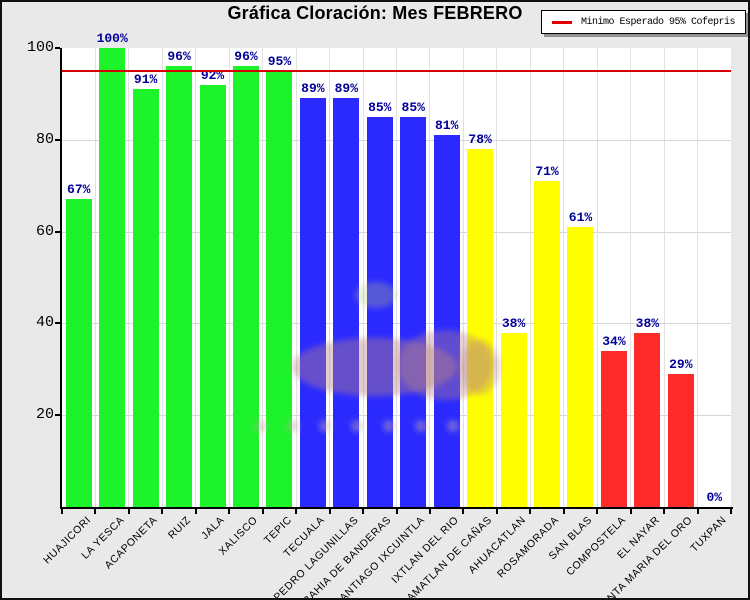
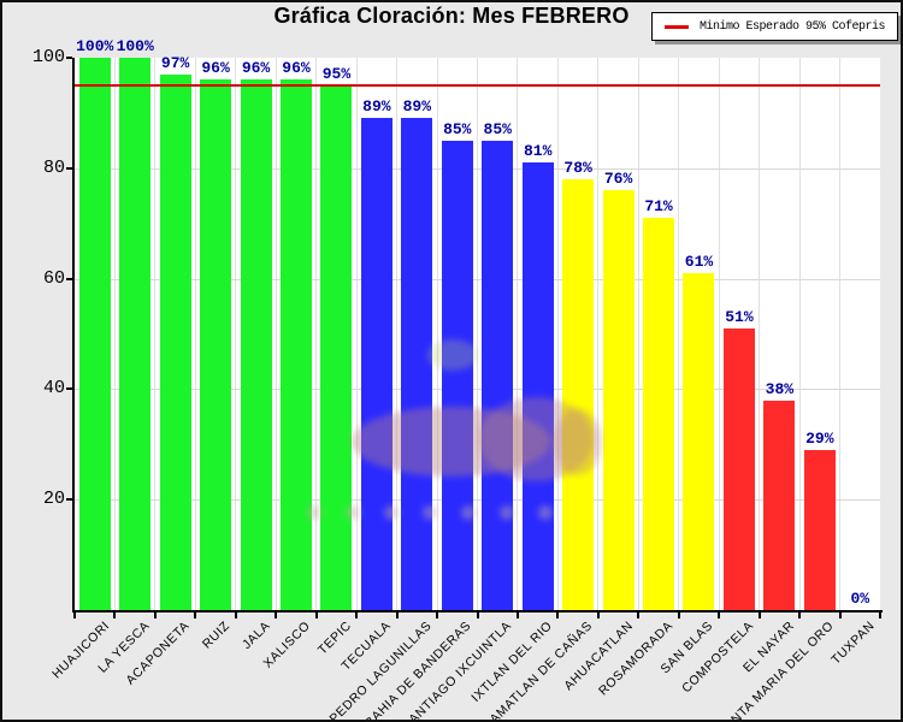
HUAJICORI: 67% -> 100%
ACAPONETA: 91% -> 97%
JALA: 92% -> 96%
AHUACATLAN: 38% -> 76%
COMPOSTELA: 34% -> 51%
